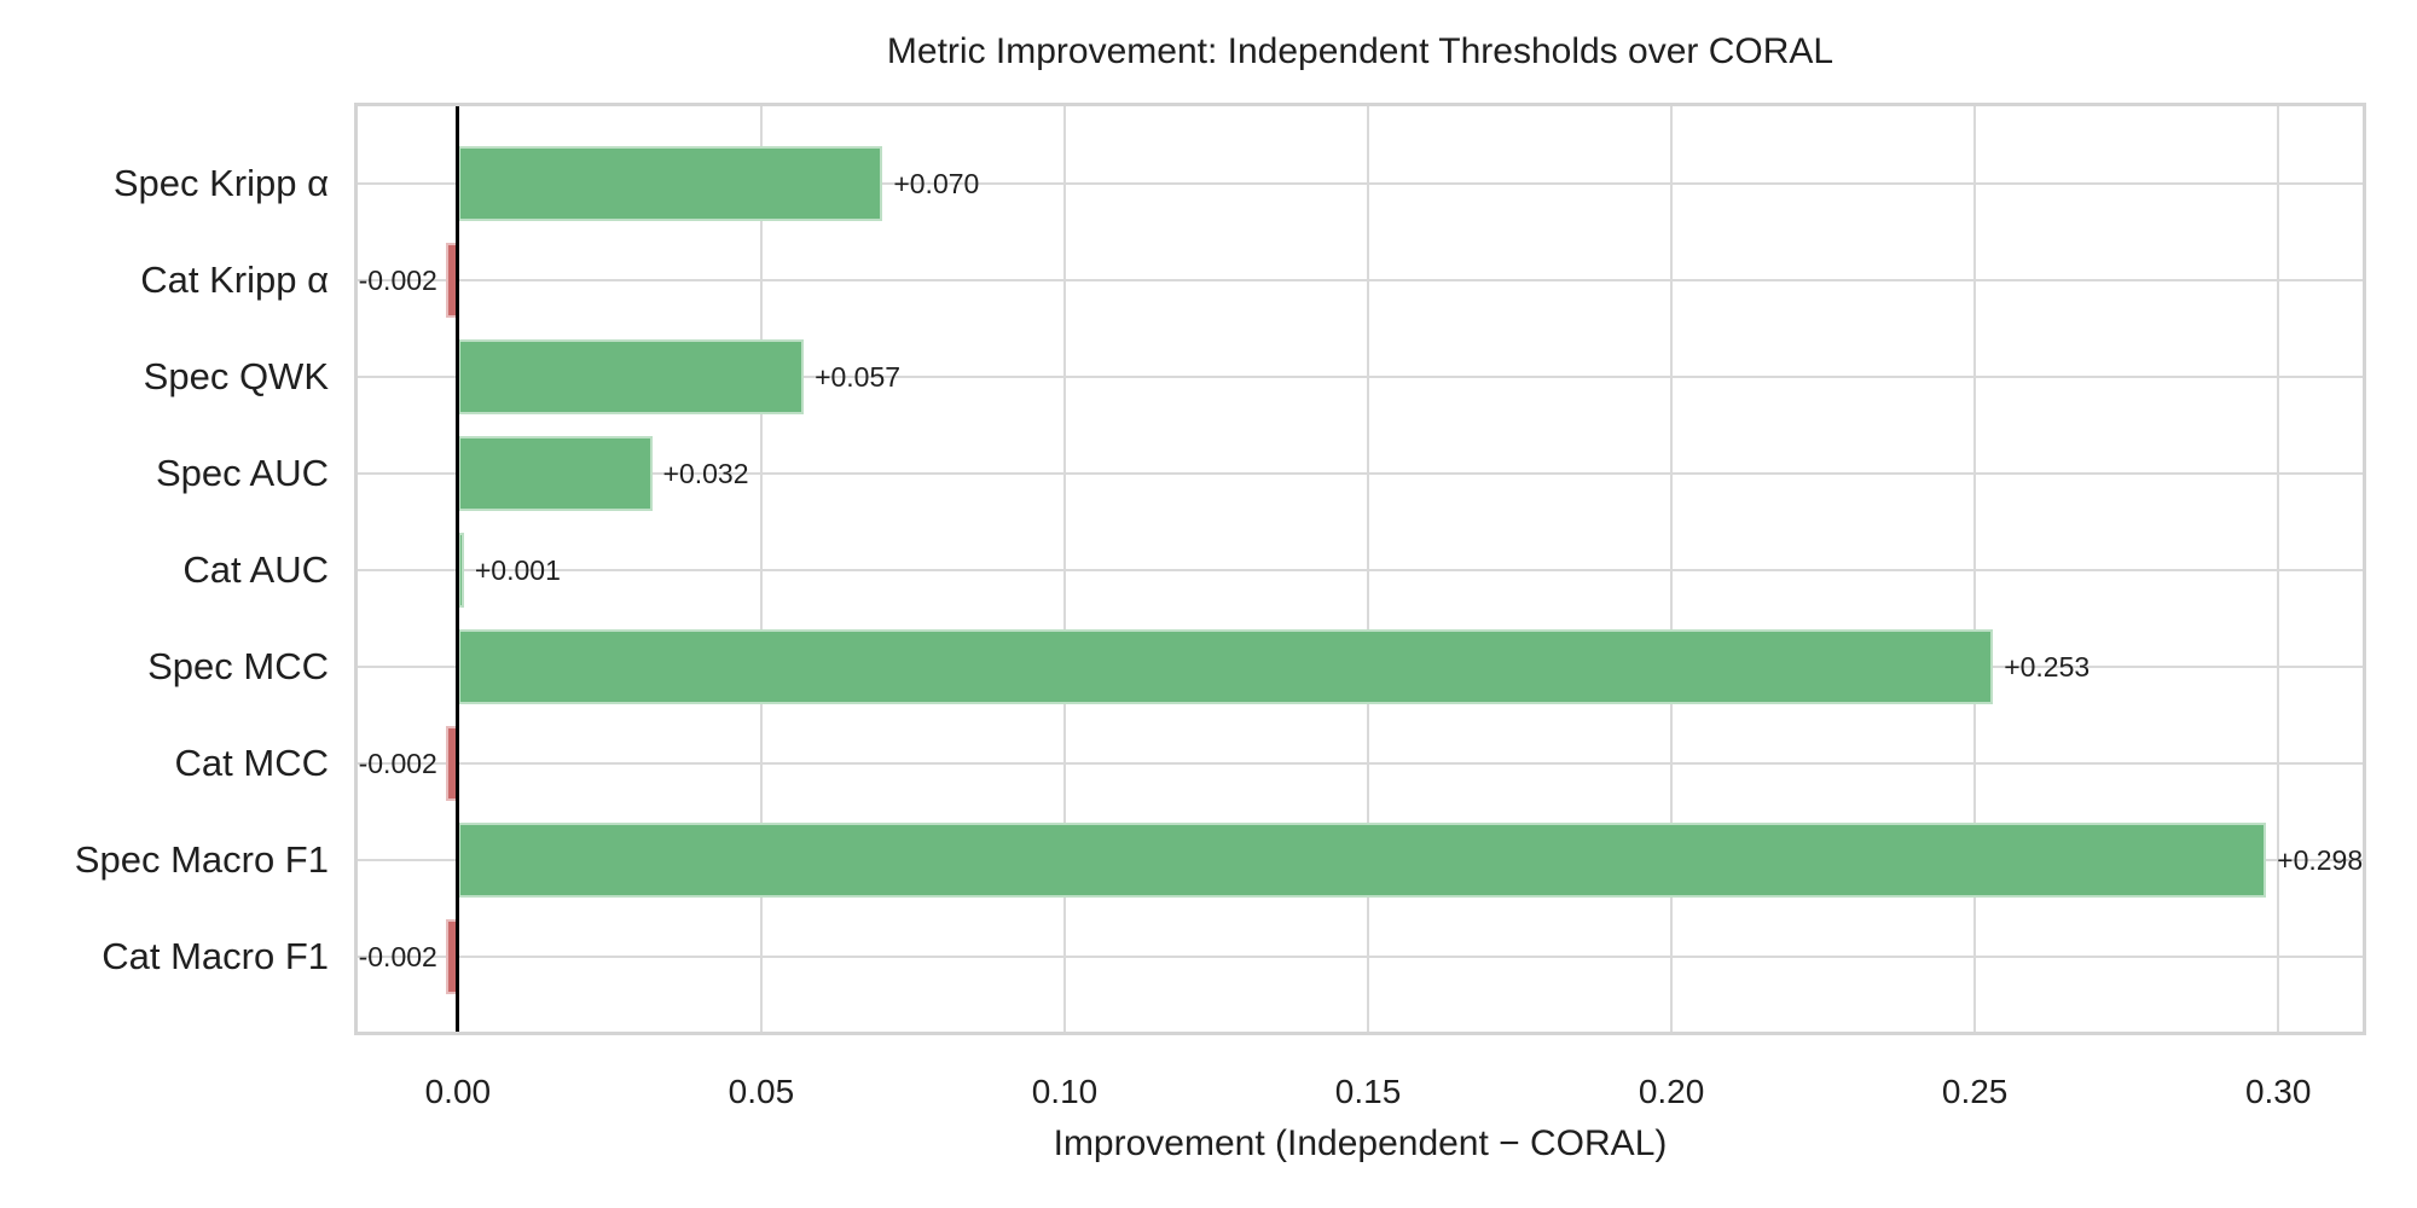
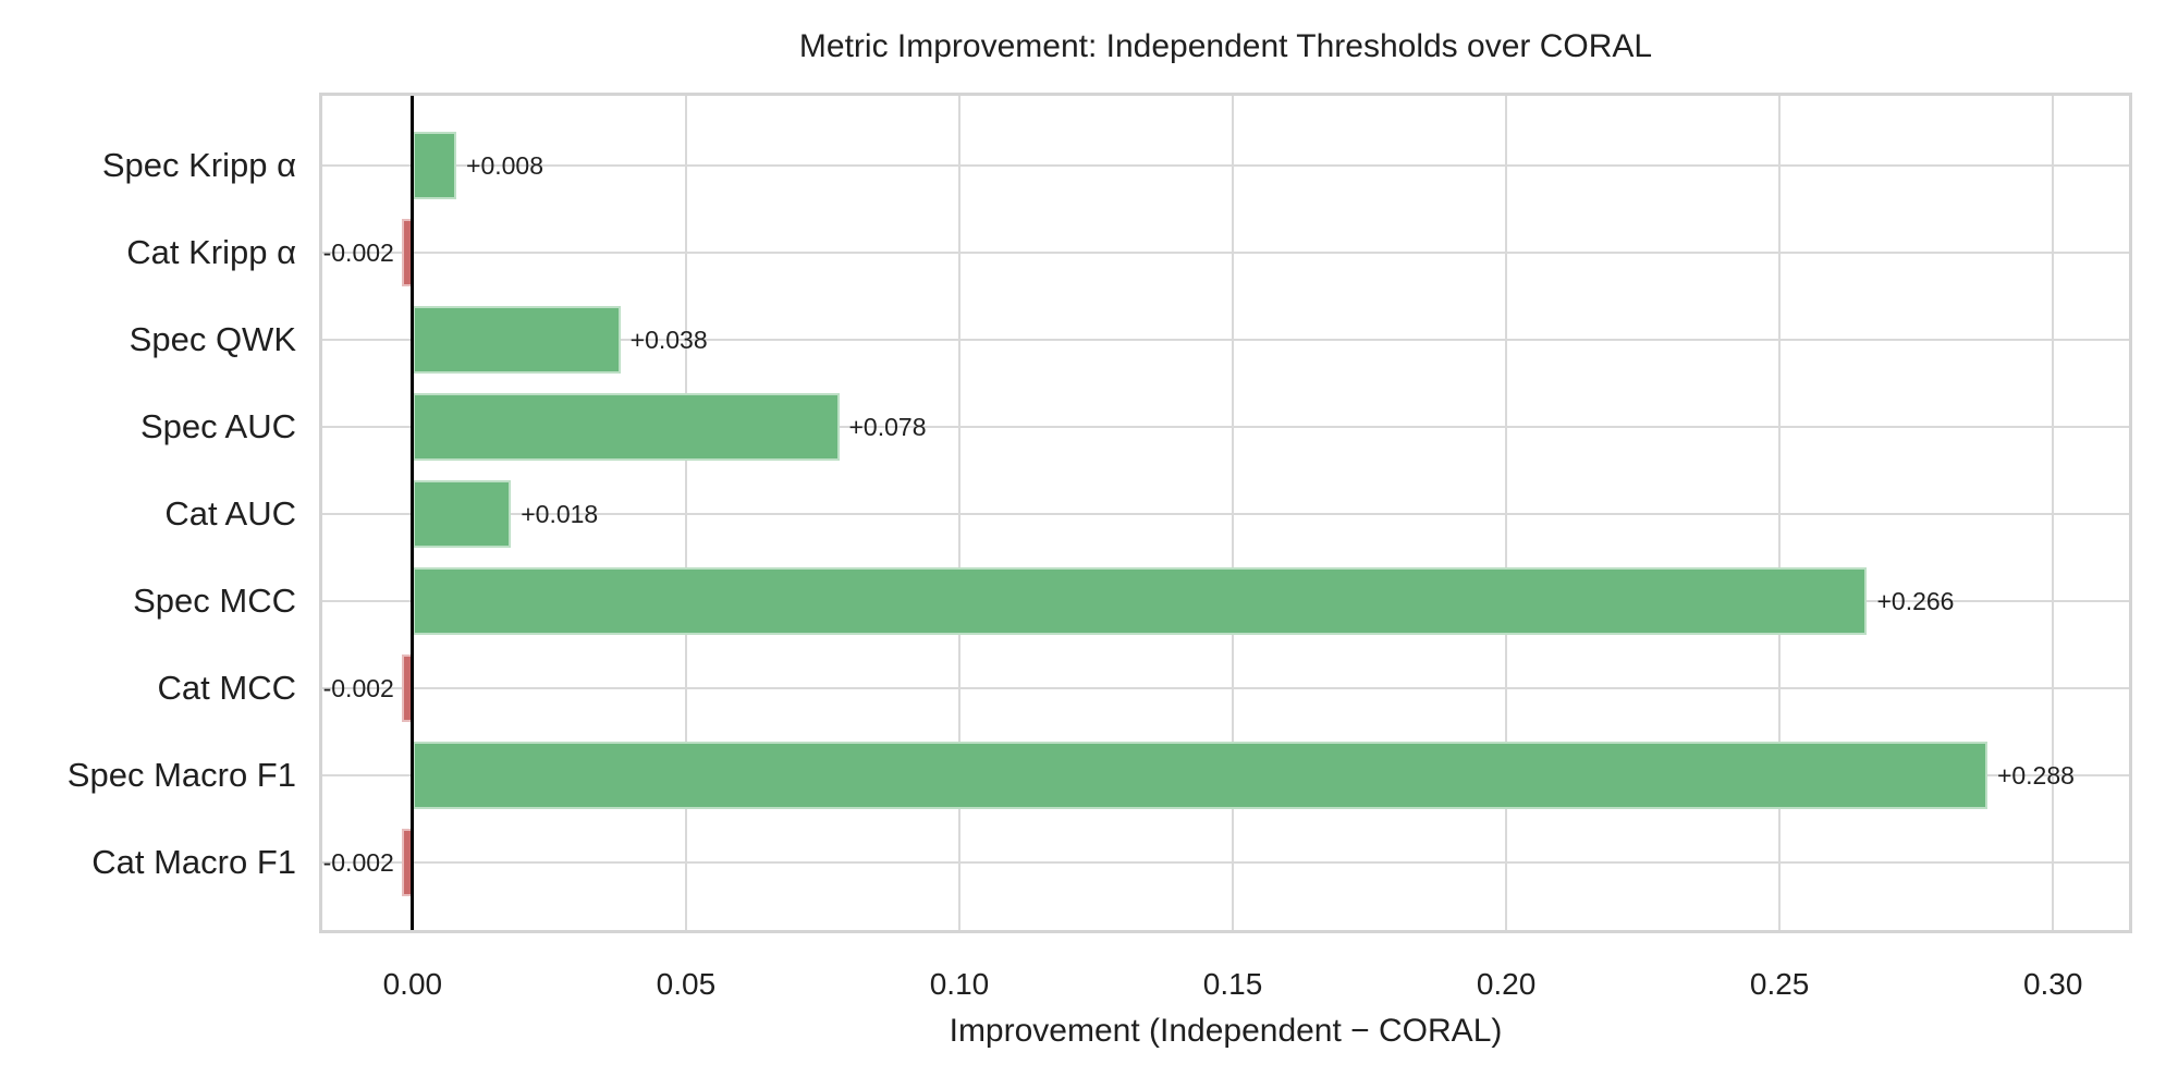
Spec Kripp α: +0.070 -> +0.008
Spec QWK: +0.057 -> +0.038
Spec AUC: +0.032 -> +0.078
Cat AUC: +0.001 -> +0.018
Spec MCC: +0.253 -> +0.266
Spec Macro F1: +0.298 -> +0.288
